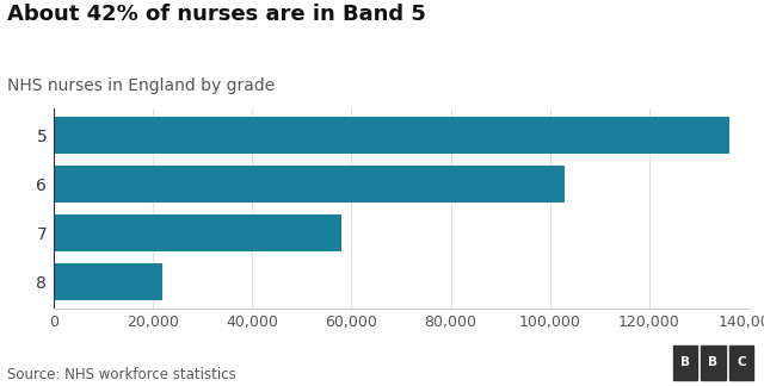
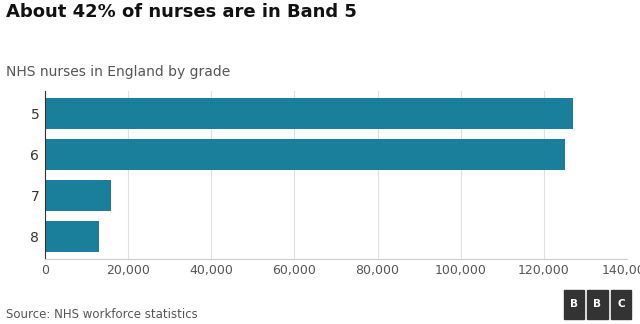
5: 136,000 -> 127,000
6: 103,000 -> 125,000
7: 58,000 -> 16,000
8: 22,000 -> 13,000
